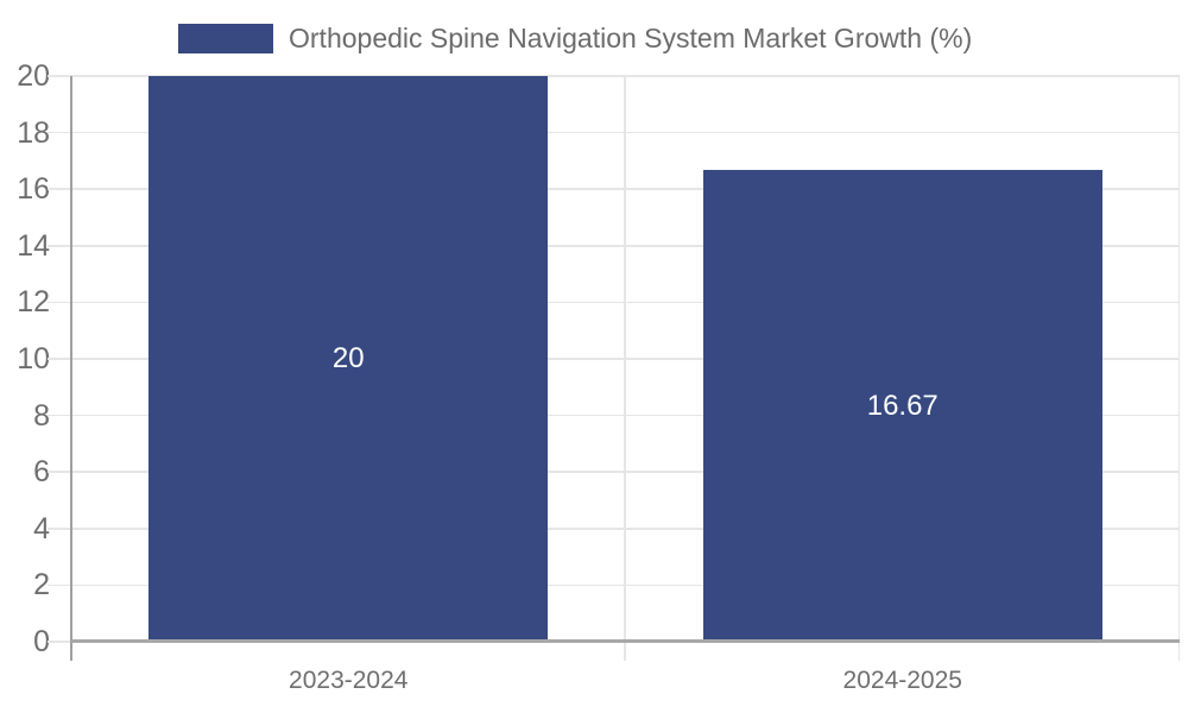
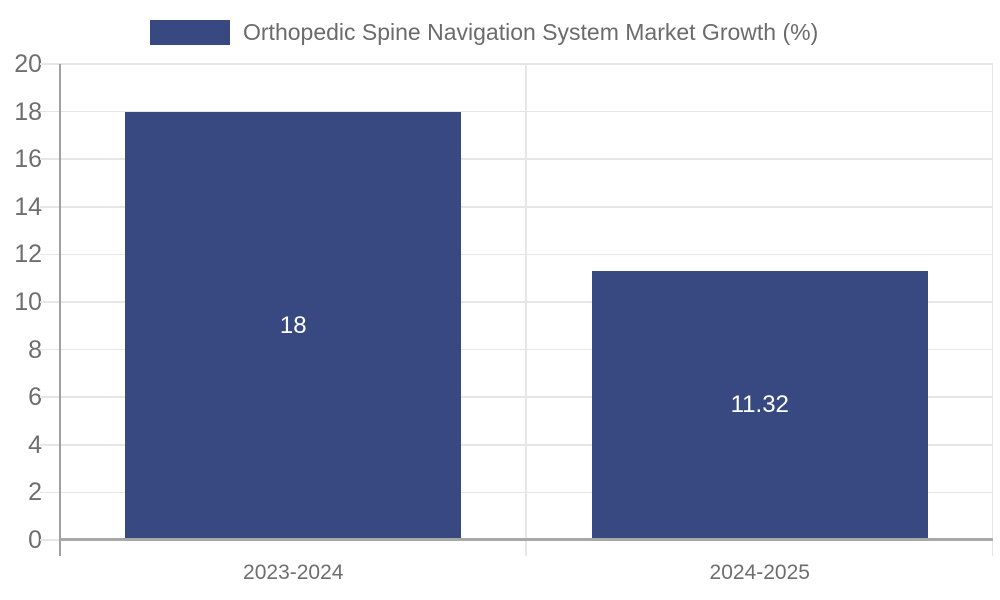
2023-2024: 20 -> 18
2024-2025: 16.67 -> 11.32
